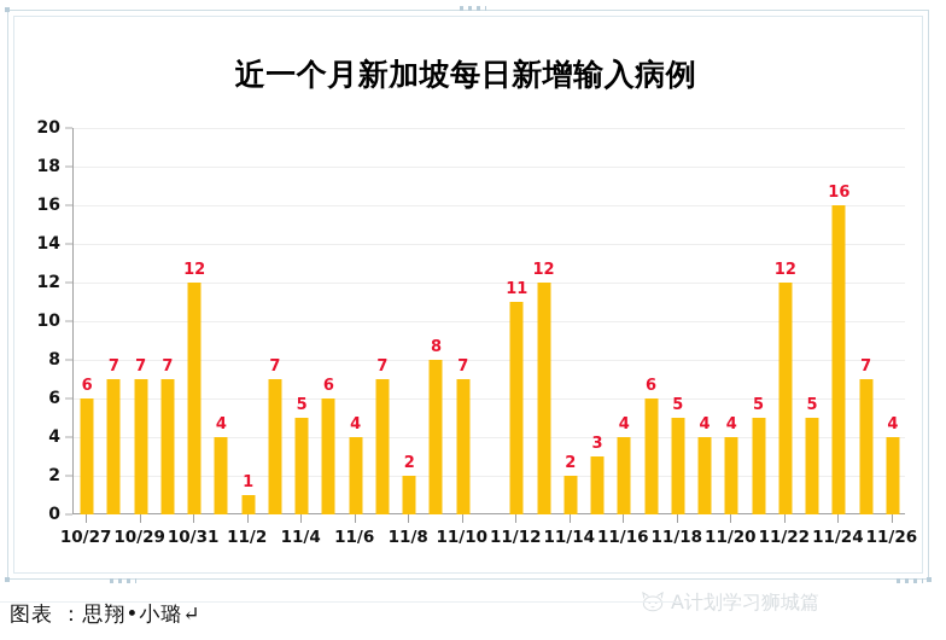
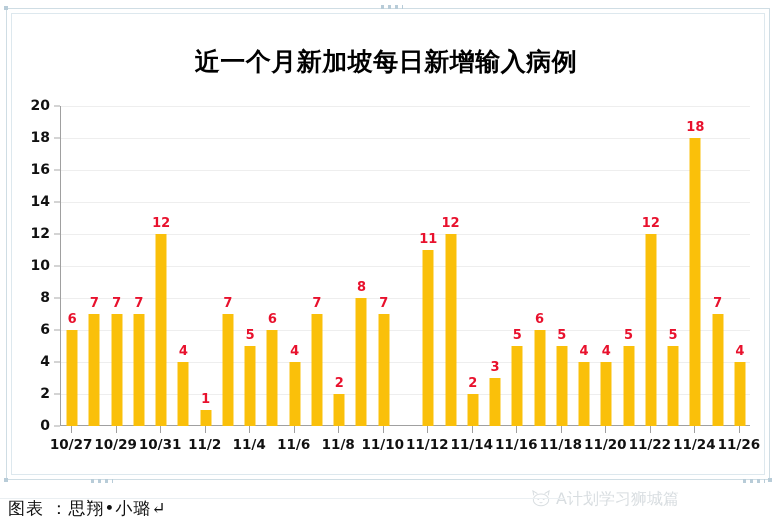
11/16: 4 -> 5
11/24: 16 -> 18
